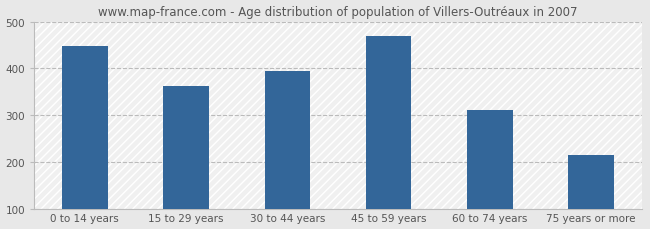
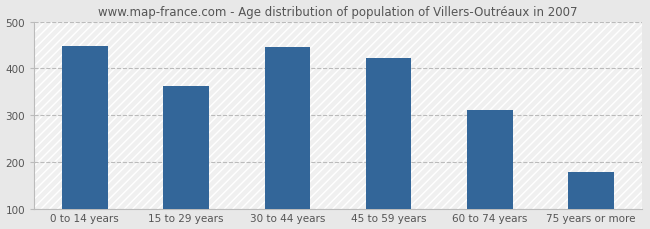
30 to 44 years: 395 -> 446
45 to 59 years: 470 -> 422
75 years or more: 215 -> 179
